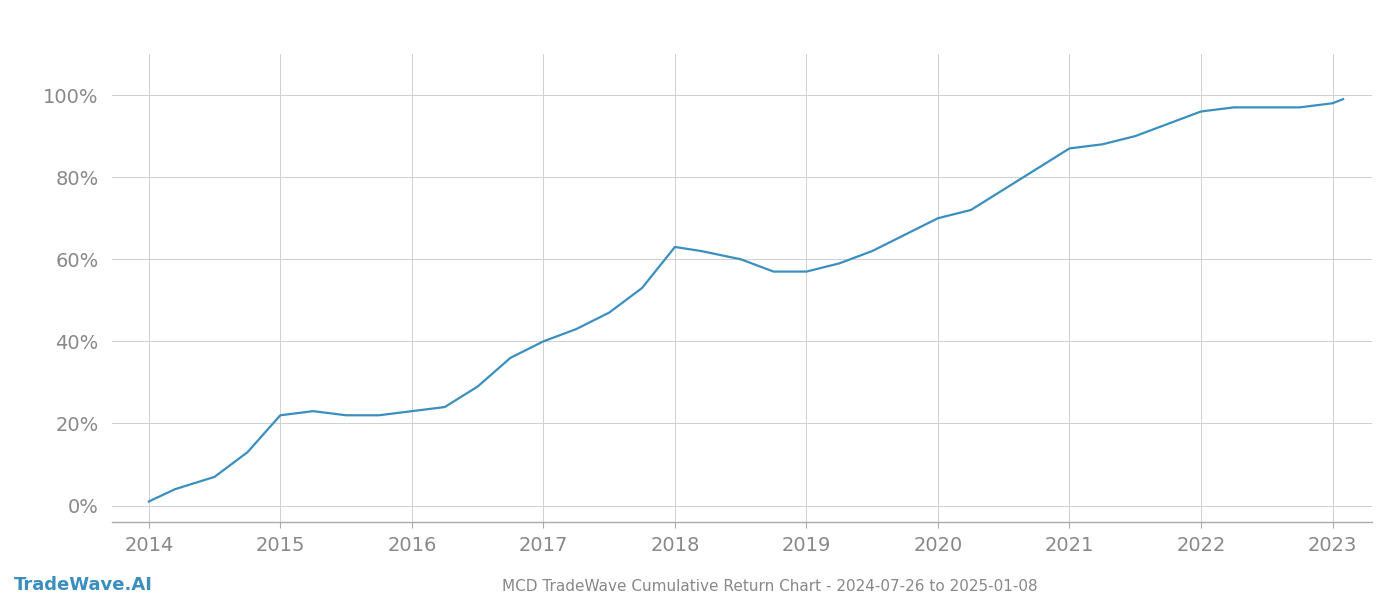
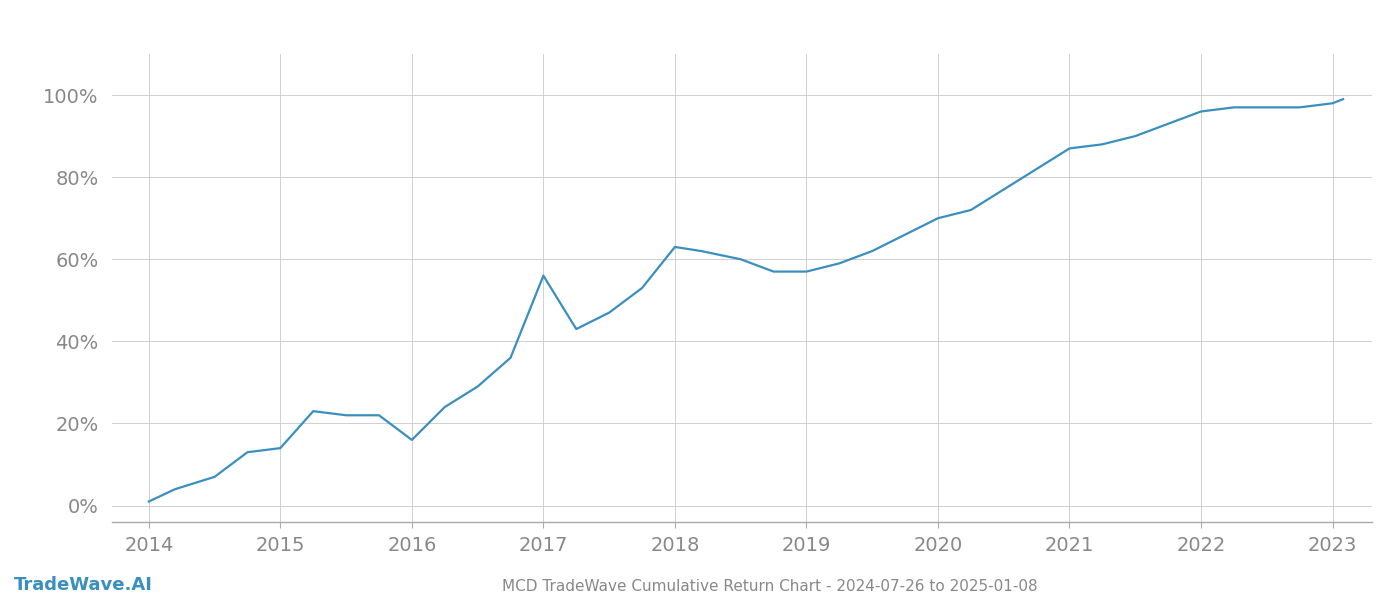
2015: 22% -> 14%
2016: 23% -> 16%
2017: 40% -> 56%
